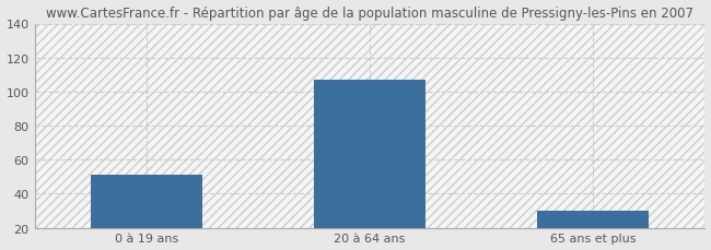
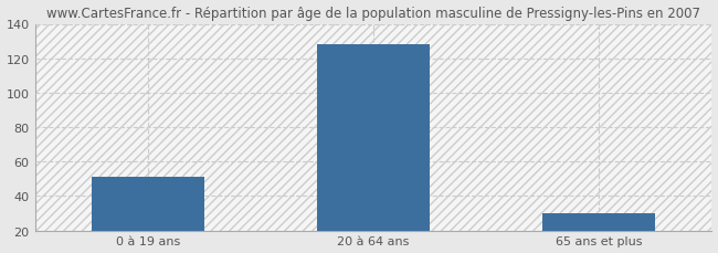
20 à 64 ans: 107 -> 128
